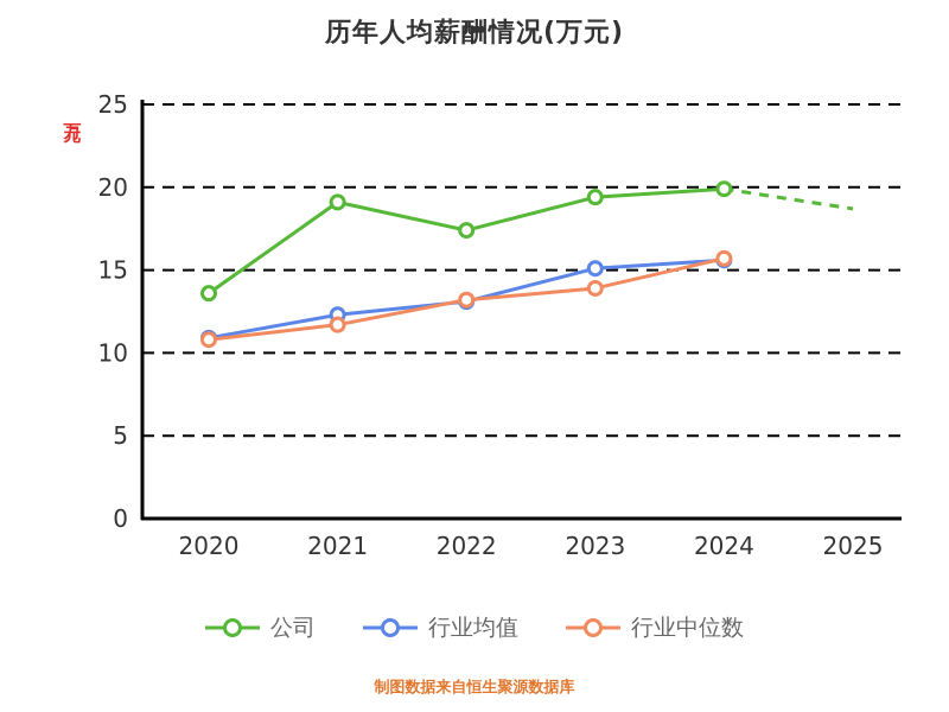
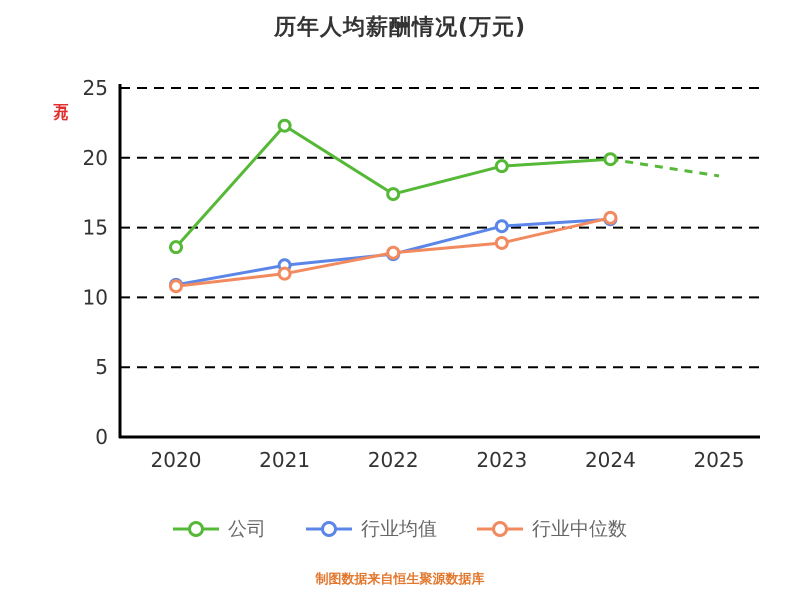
公司/2021: 19.1 -> 22.3
